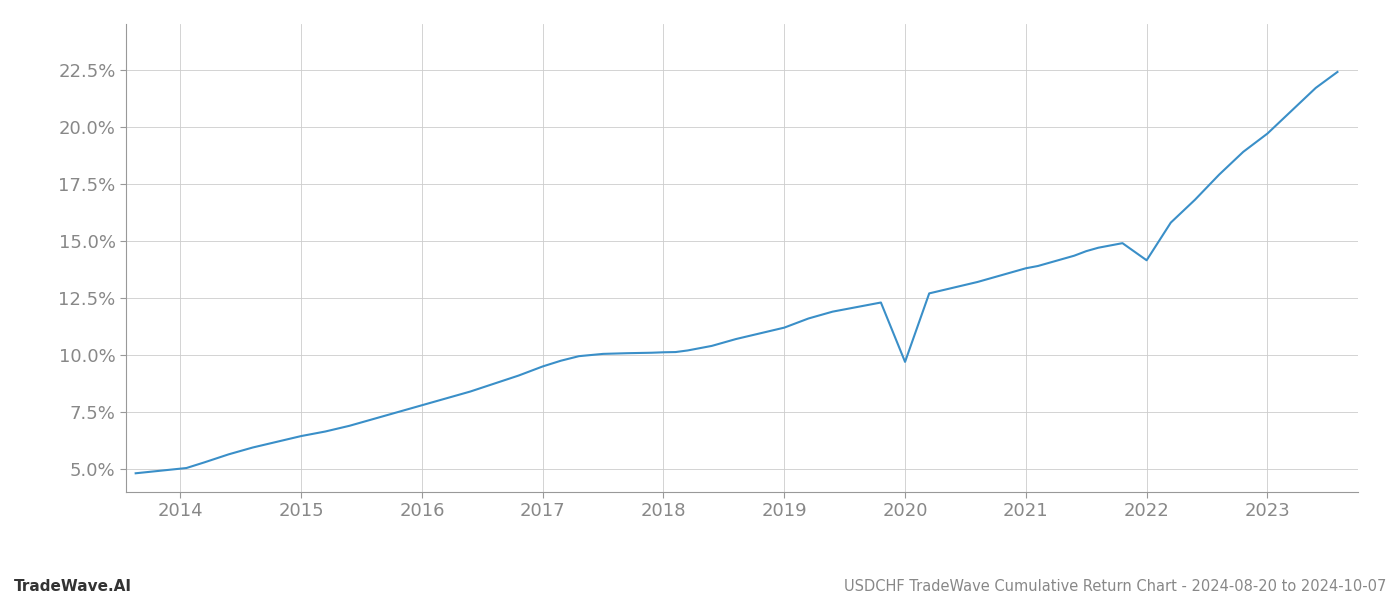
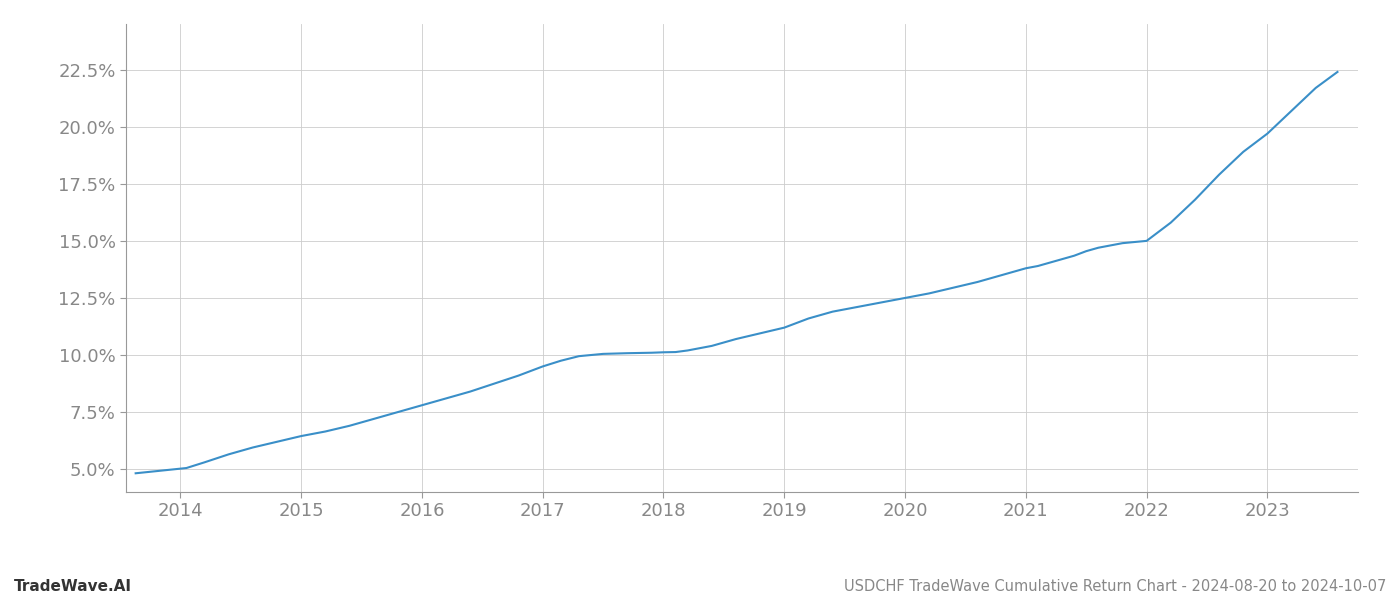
2020: 9.70% -> 12.50%
2022: 14.15% -> 15.00%
